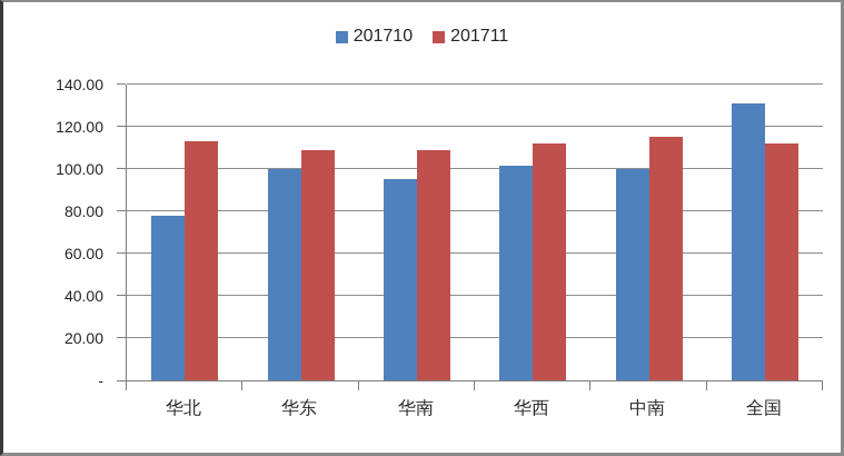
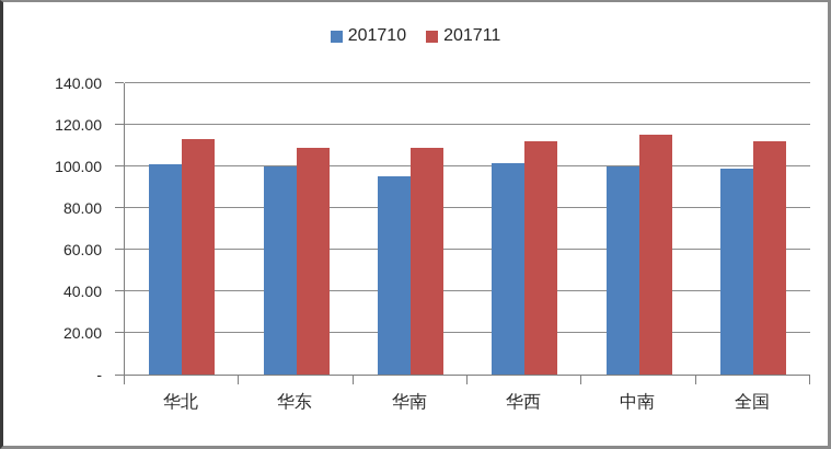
201710/华北: 78 -> 101
201710/全国: 131 -> 99
